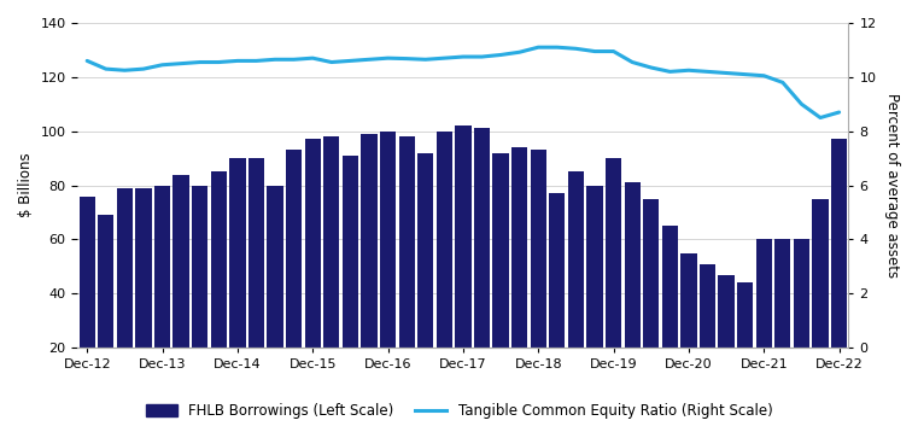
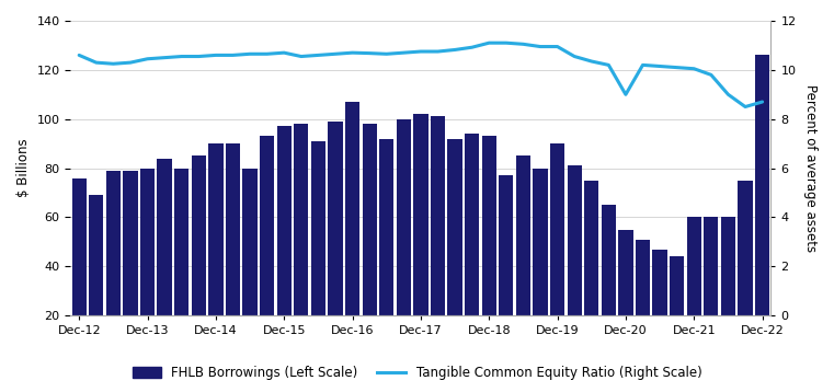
FHLB Borrowings (Left Scale)/Dec-16: 100 -> 107
Tangible Common Equity Ratio (Right Scale)/Dec-20: 10.25 -> 9.00
FHLB Borrowings (Left Scale)/Dec-22: 97 -> 126
